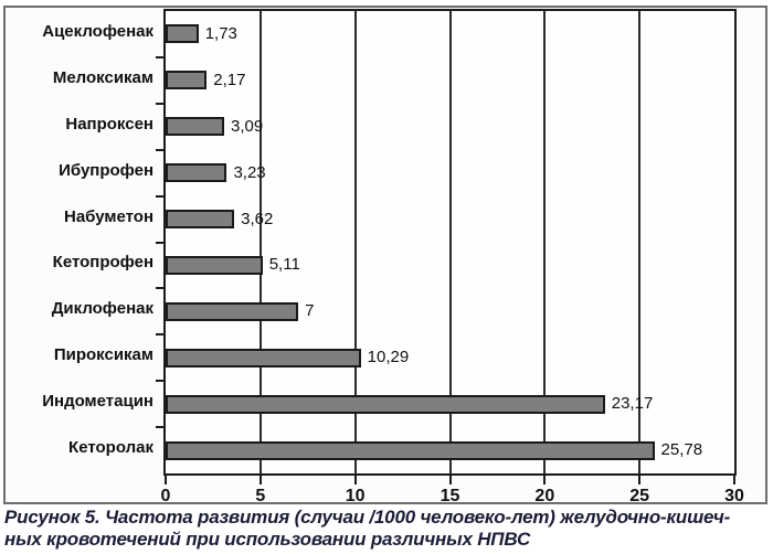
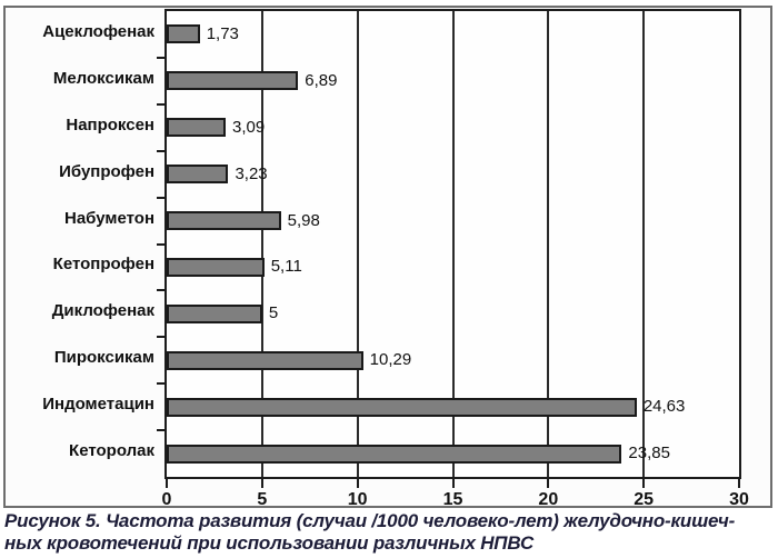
Мелоксикам: 2,17 -> 6,89
Набуметон: 3,62 -> 5,98
Диклофенак: 7 -> 5
Индометацин: 23,17 -> 24,63
Кеторолак: 25,78 -> 23,85
